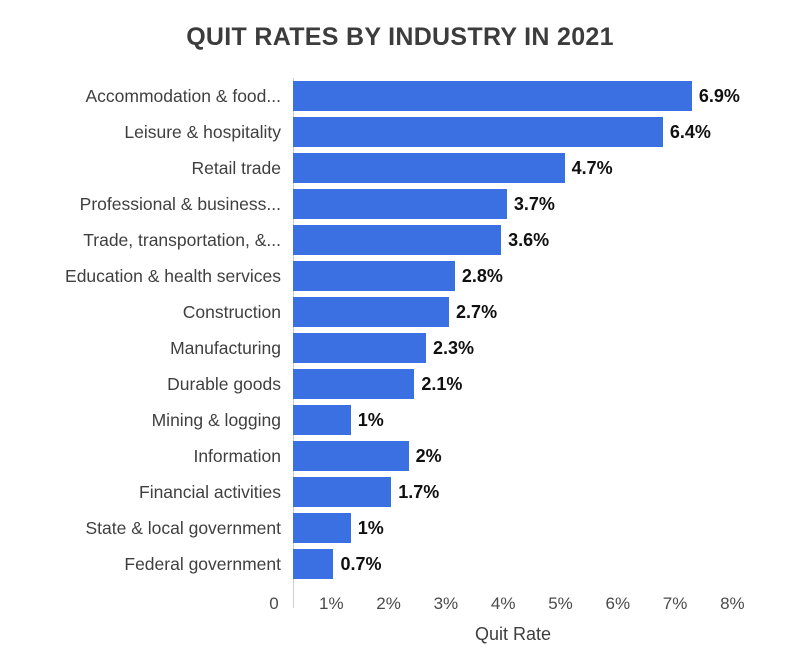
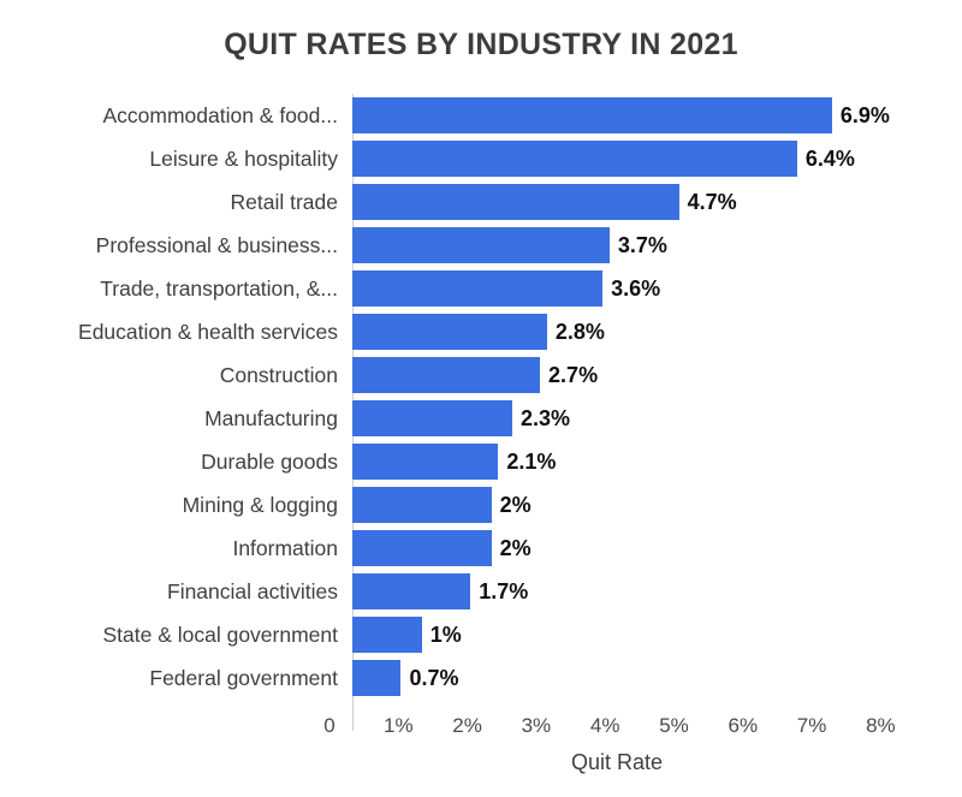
Mining & logging: 1% -> 2%
